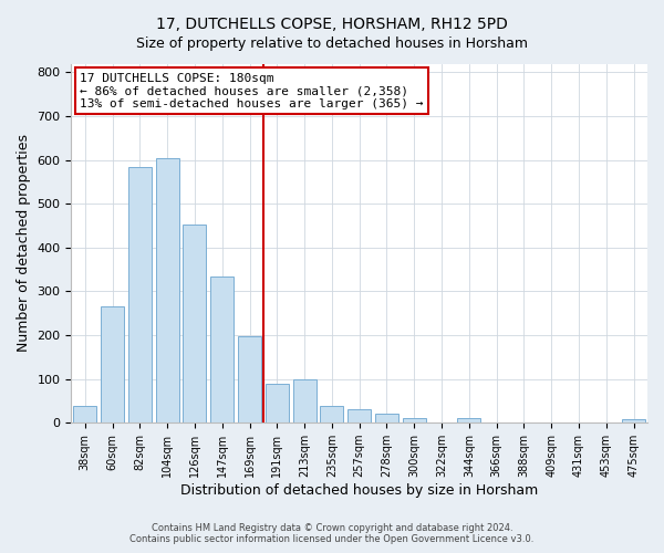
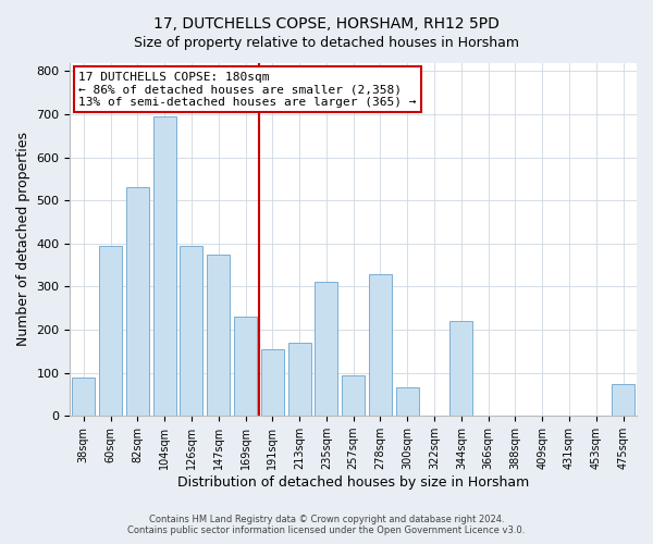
38sqm: 38 -> 90
60sqm: 265 -> 395
82sqm: 585 -> 530
104sqm: 603 -> 695
126sqm: 453 -> 395
147sqm: 333 -> 375
169sqm: 197 -> 230
191sqm: 88 -> 155
213sqm: 100 -> 170
235sqm: 38 -> 310
257sqm: 32 -> 95
278sqm: 22 -> 330
300sqm: 11 -> 65
344sqm: 10 -> 220
475sqm: 8 -> 75
